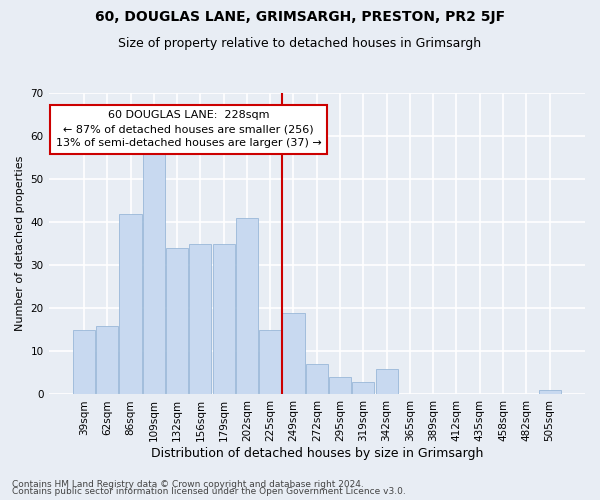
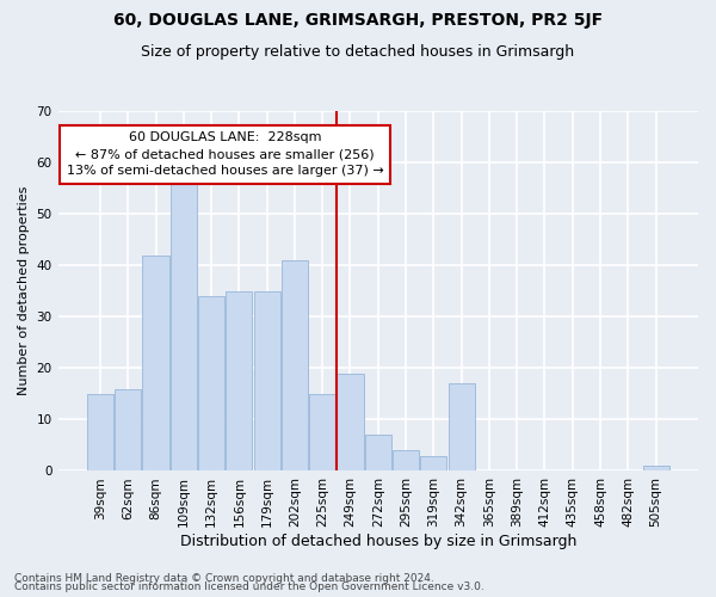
342sqm: 6 -> 17
